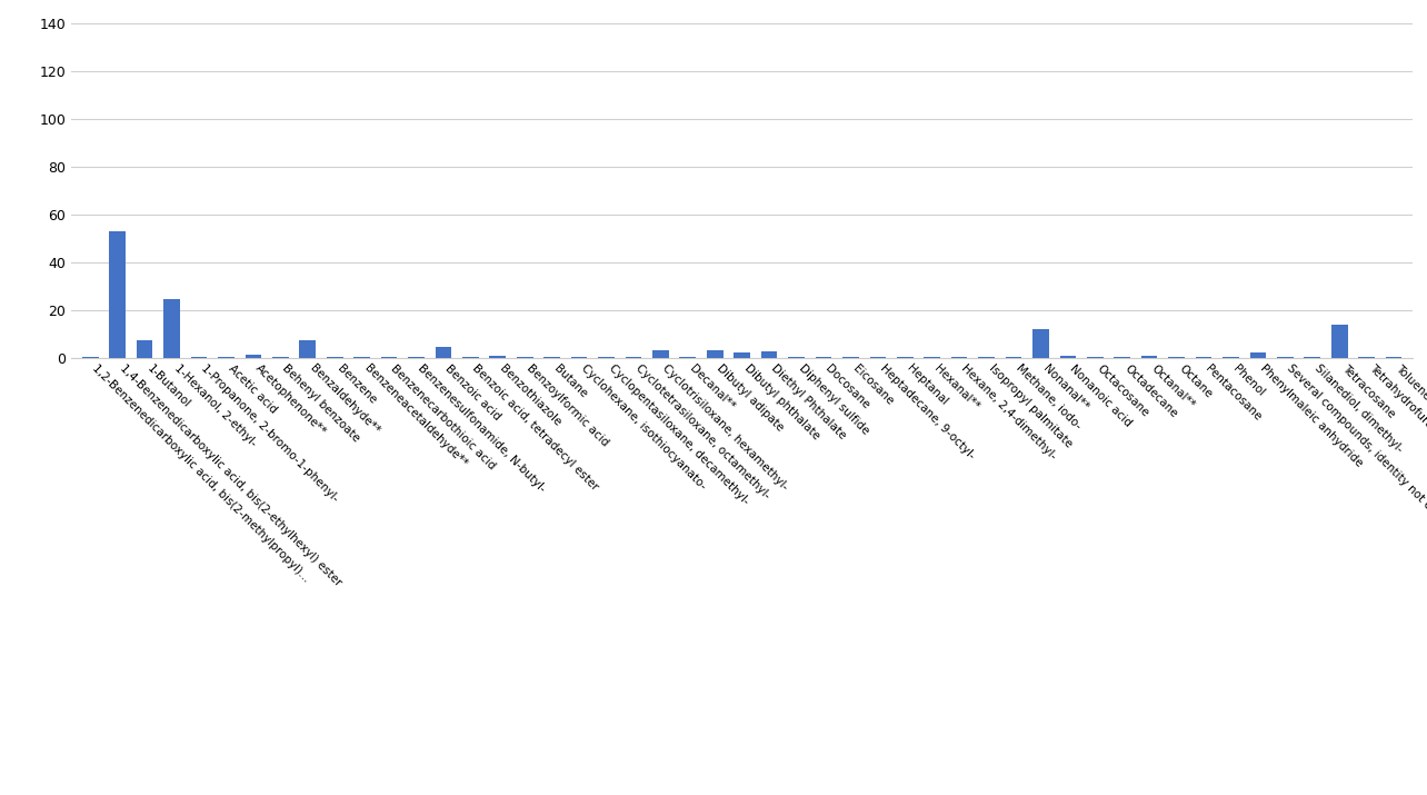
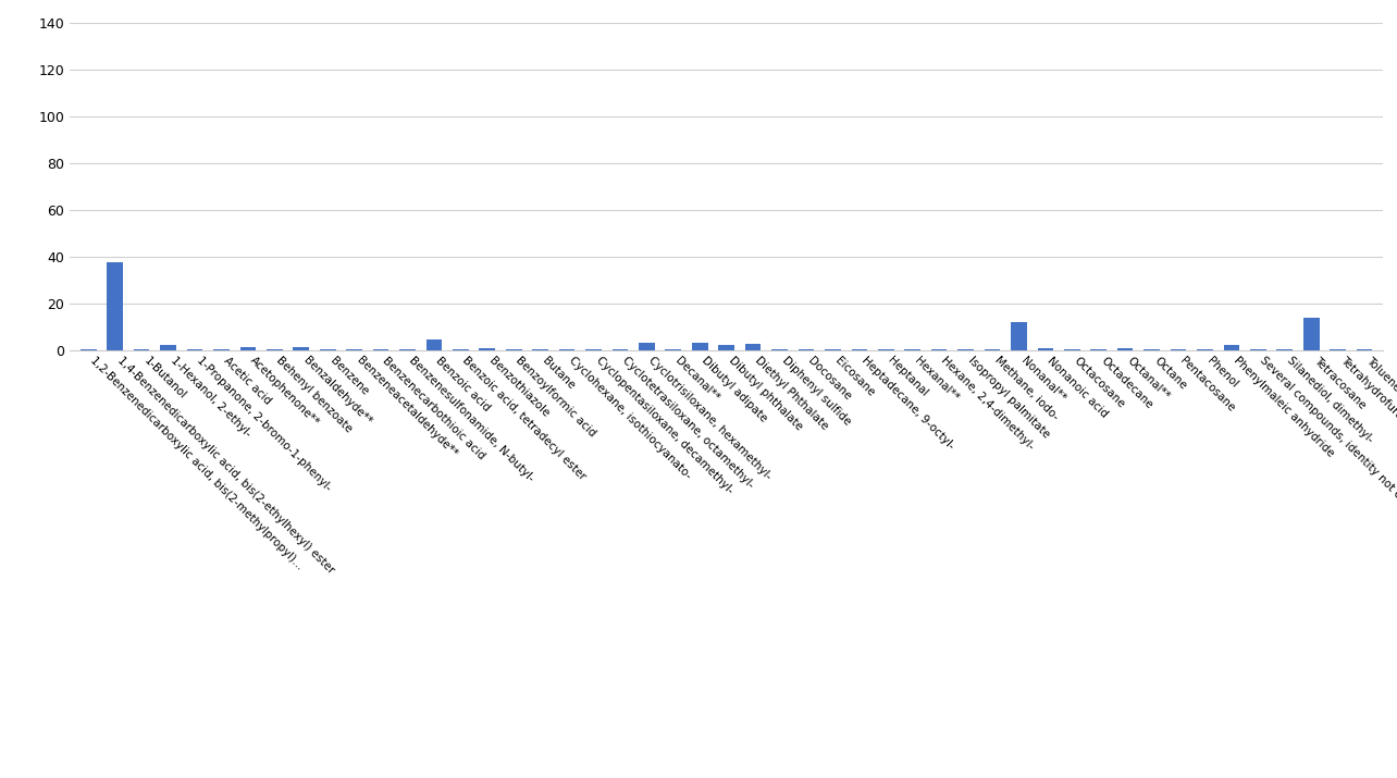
1,4-Benzenedicarboxylic acid, bis(2-ethylhexyl) ester: 53.0 -> 37.5
1-Butanol: 7.5 -> 0.3
1-Hexanol, 2-ethyl-: 24.5 -> 2.0
Benzaldehyde**: 7.5 -> 1.5
